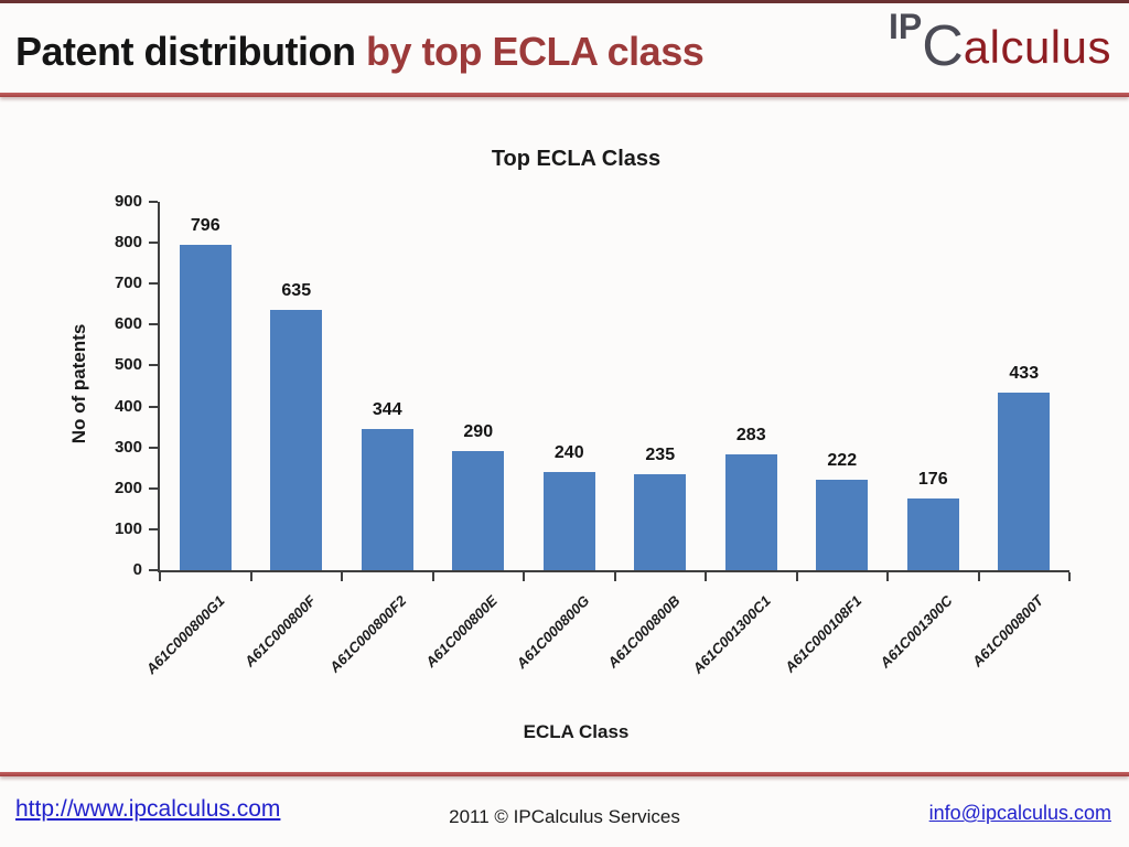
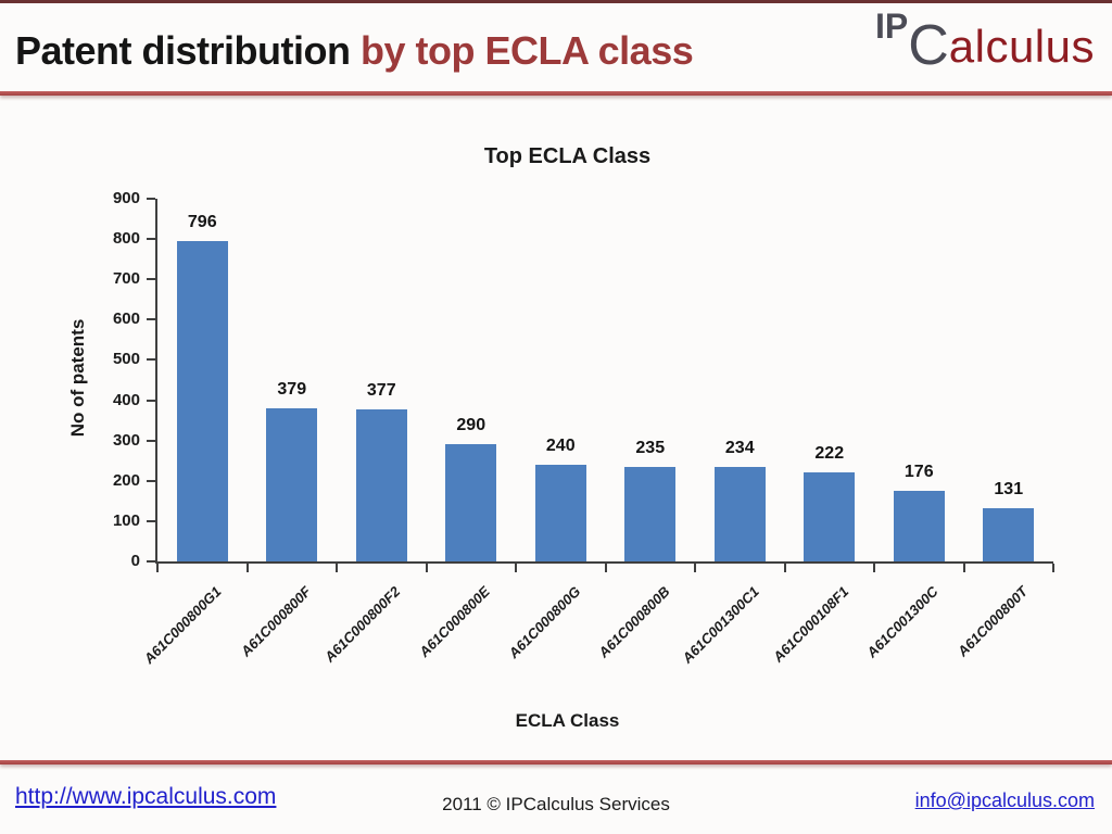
A61C000800F: 635 -> 379
A61C000800F2: 344 -> 377
A61C001300C1: 283 -> 234
A61C000800T: 433 -> 131
